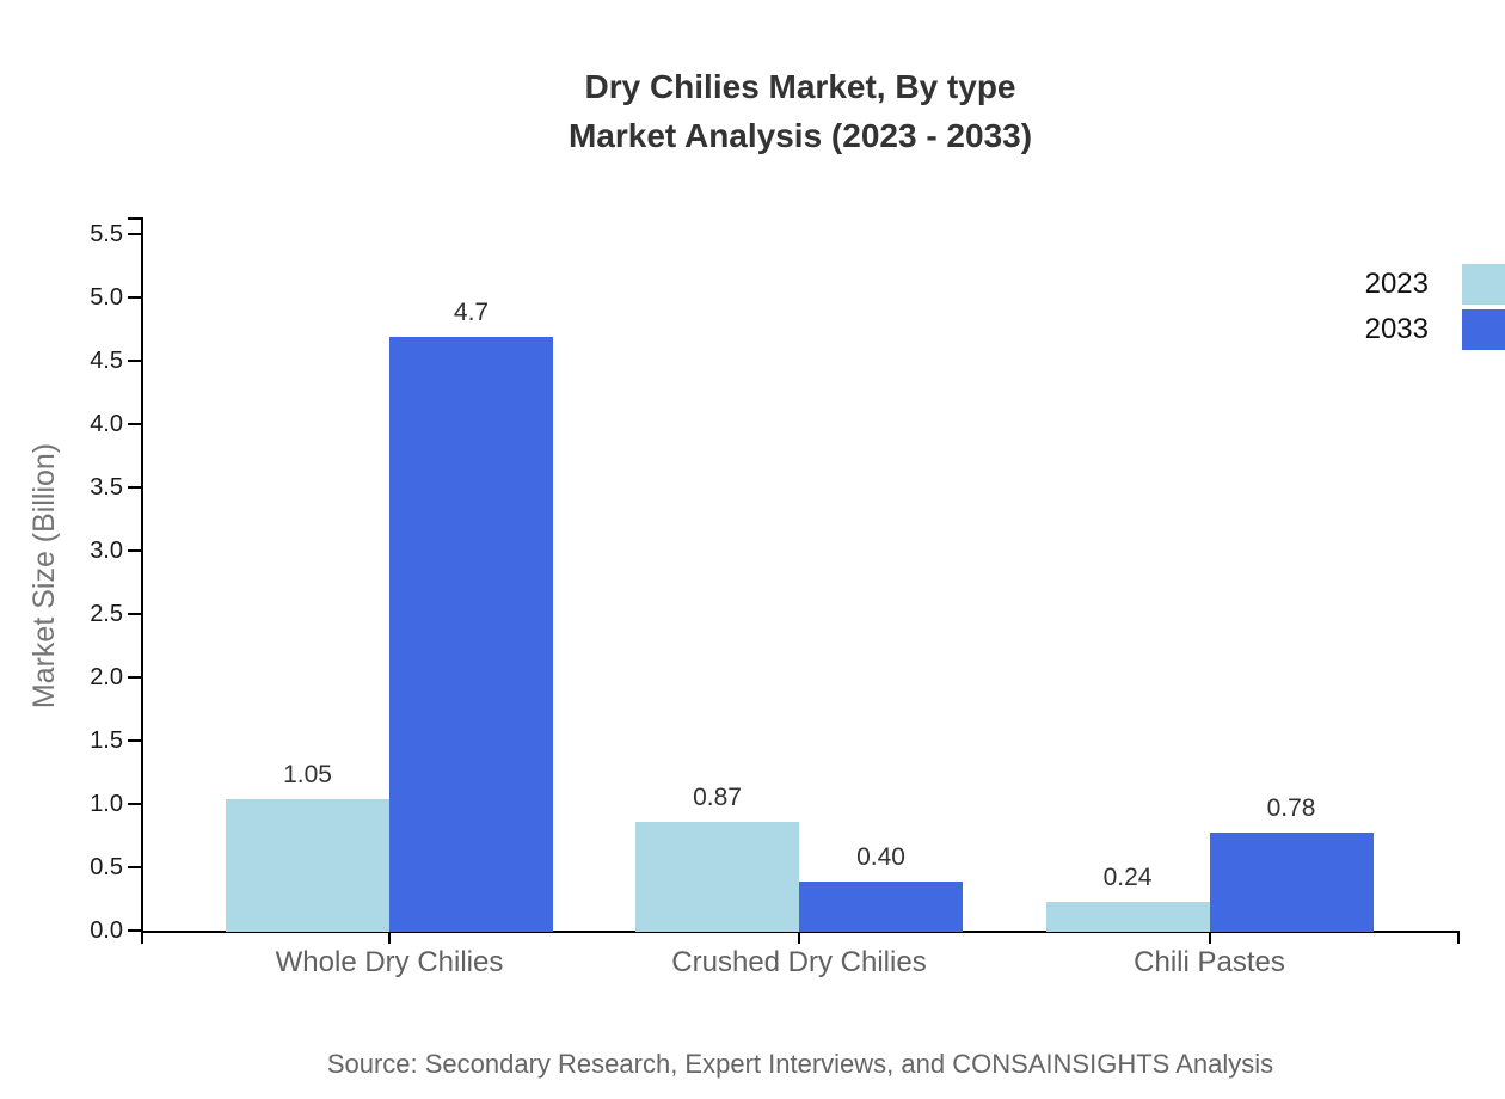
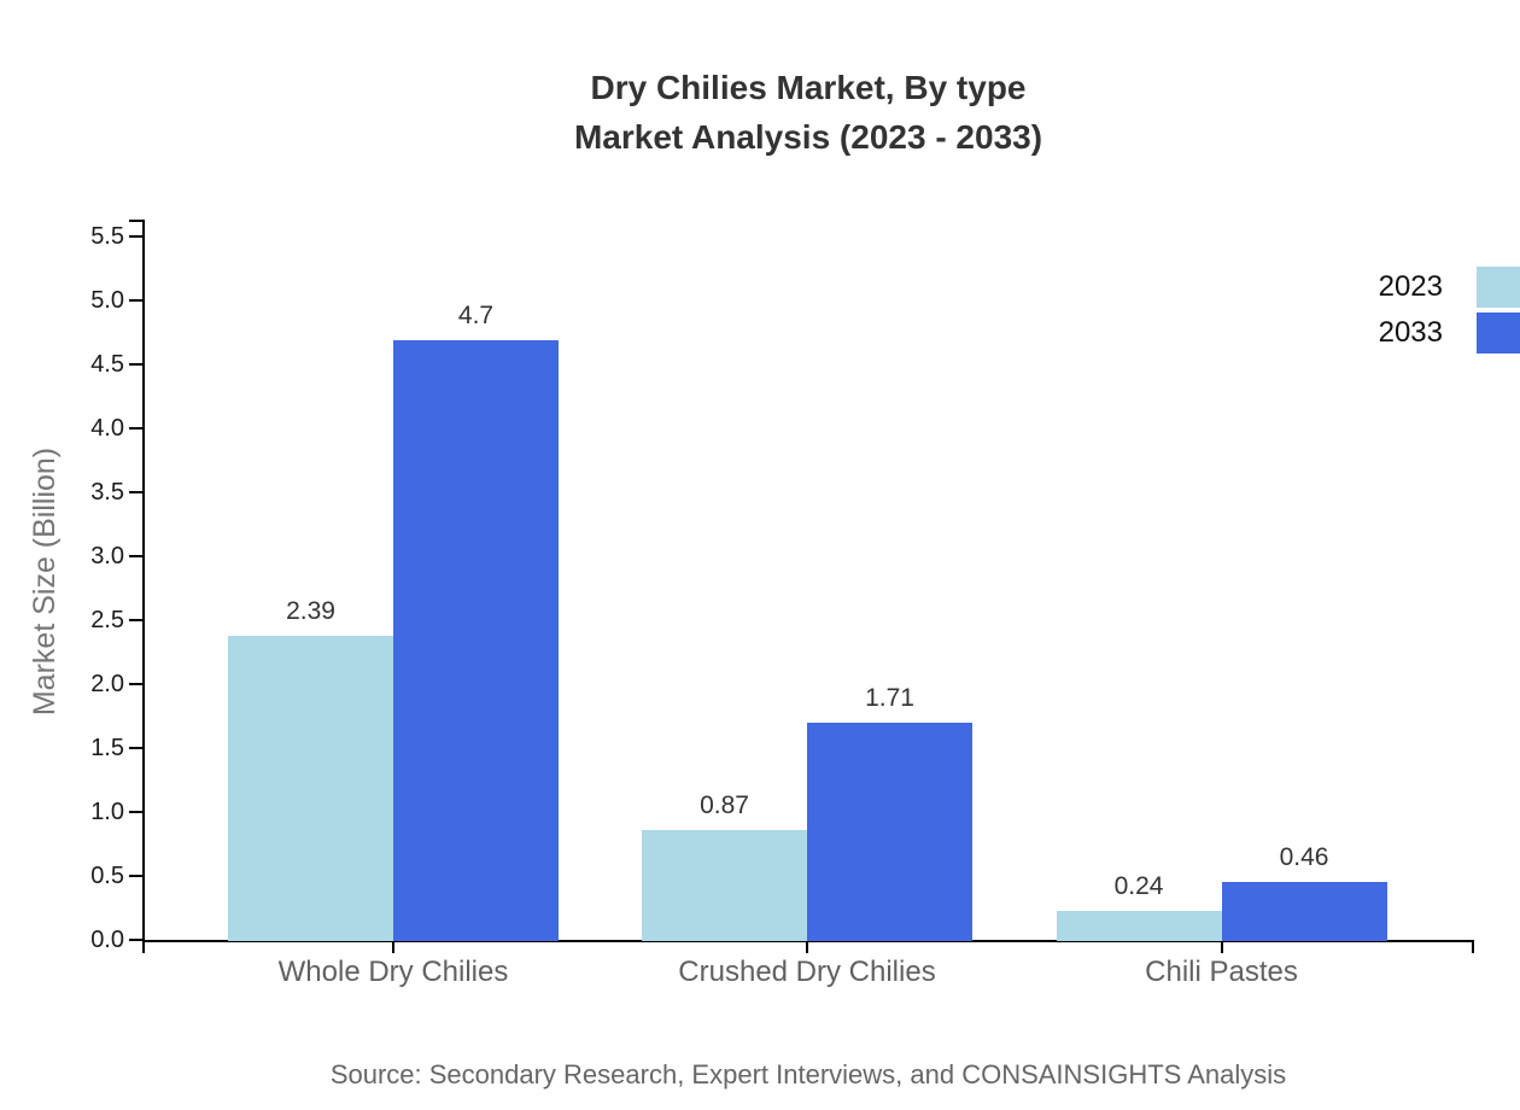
2023/Whole Dry Chilies: 1.05 -> 2.39
2033/Crushed Dry Chilies: 0.40 -> 1.71
2033/Chili Pastes: 0.78 -> 0.46
